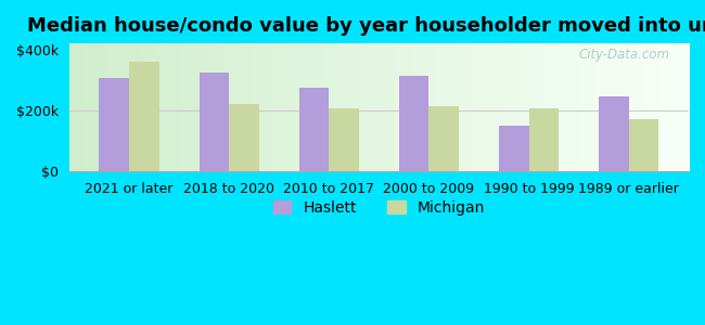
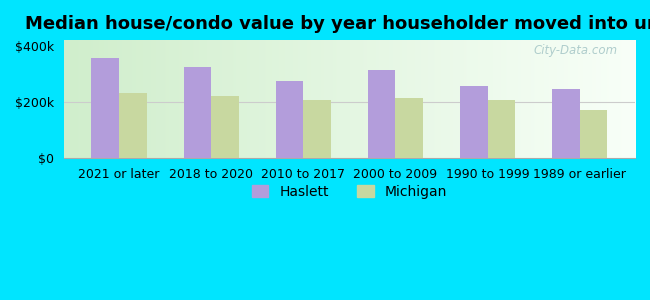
Haslett/2021 or later: $305k -> $355k
Michigan/2021 or later: $360k -> $230k
Haslett/1990 to 1999: $150k -> $255k
